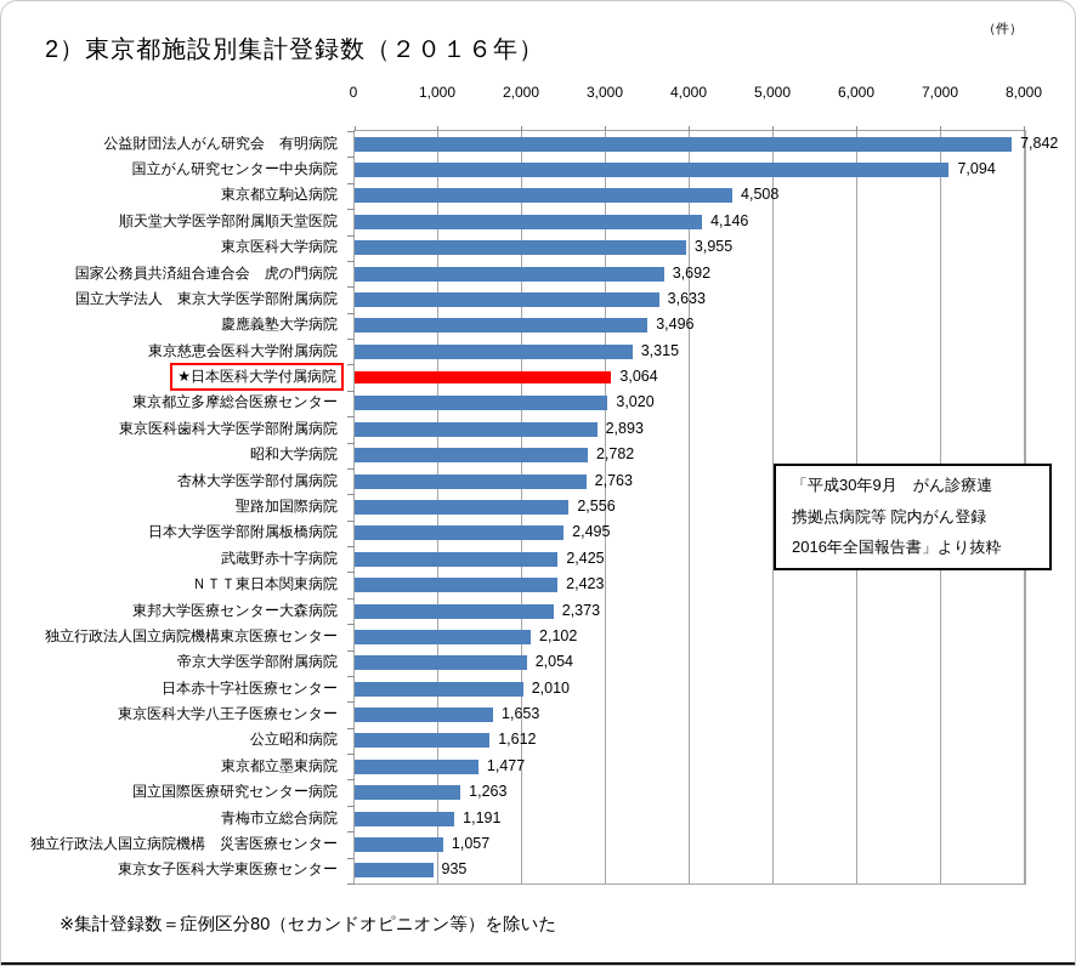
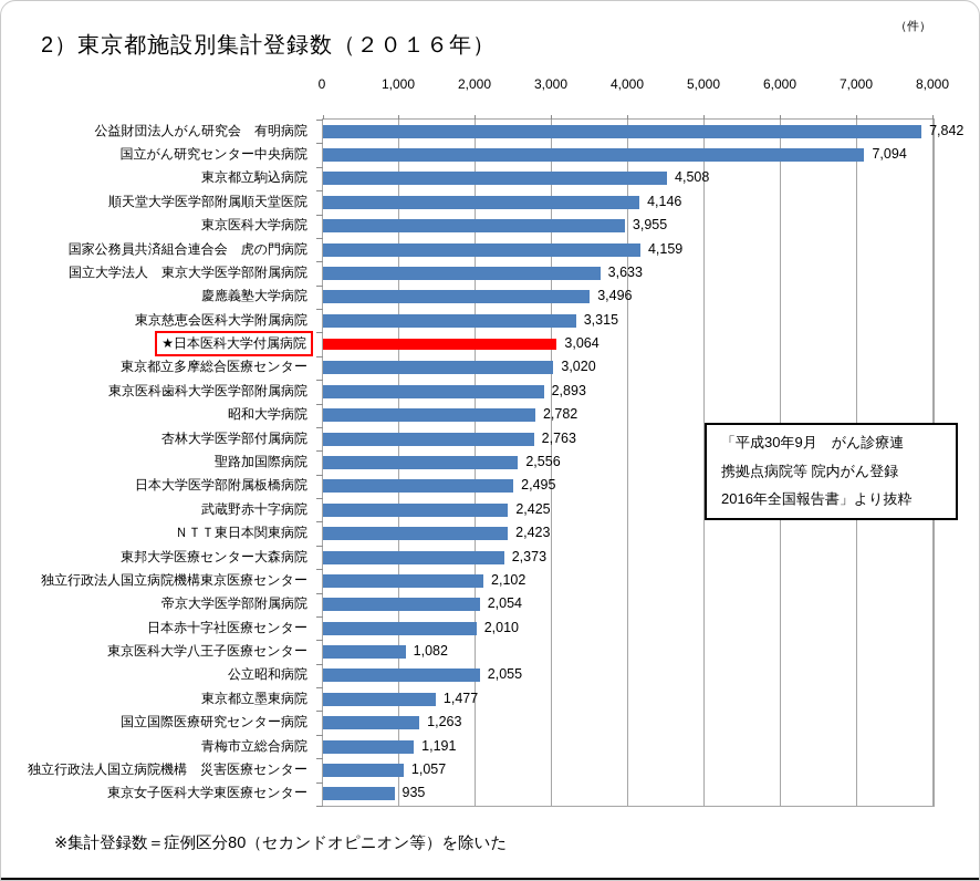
国家公務員共済組合連合会 虎の門病院: 3,692 -> 4,159
東京医科大学八王子医療センター: 1,653 -> 1,082
公立昭和病院: 1,612 -> 2,055
